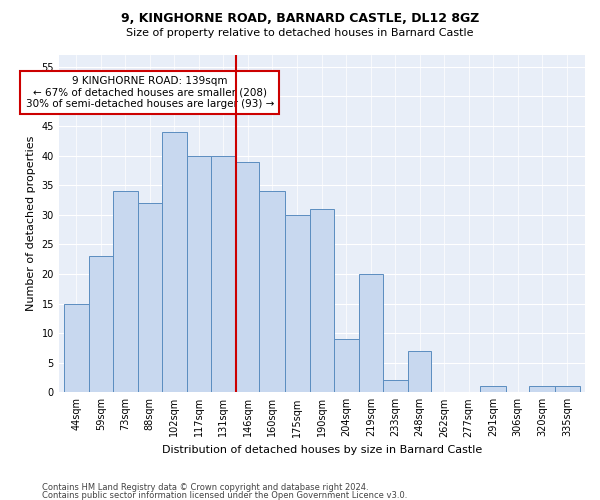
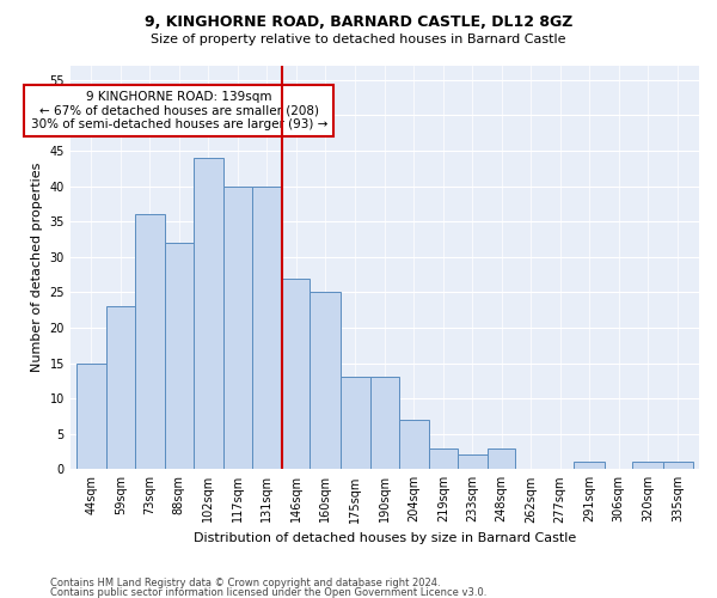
73sqm: 34 -> 36
146sqm: 39 -> 27
160sqm: 34 -> 25
175sqm: 30 -> 13
190sqm: 31 -> 13
204sqm: 9 -> 7
219sqm: 20 -> 3
248sqm: 7 -> 3
